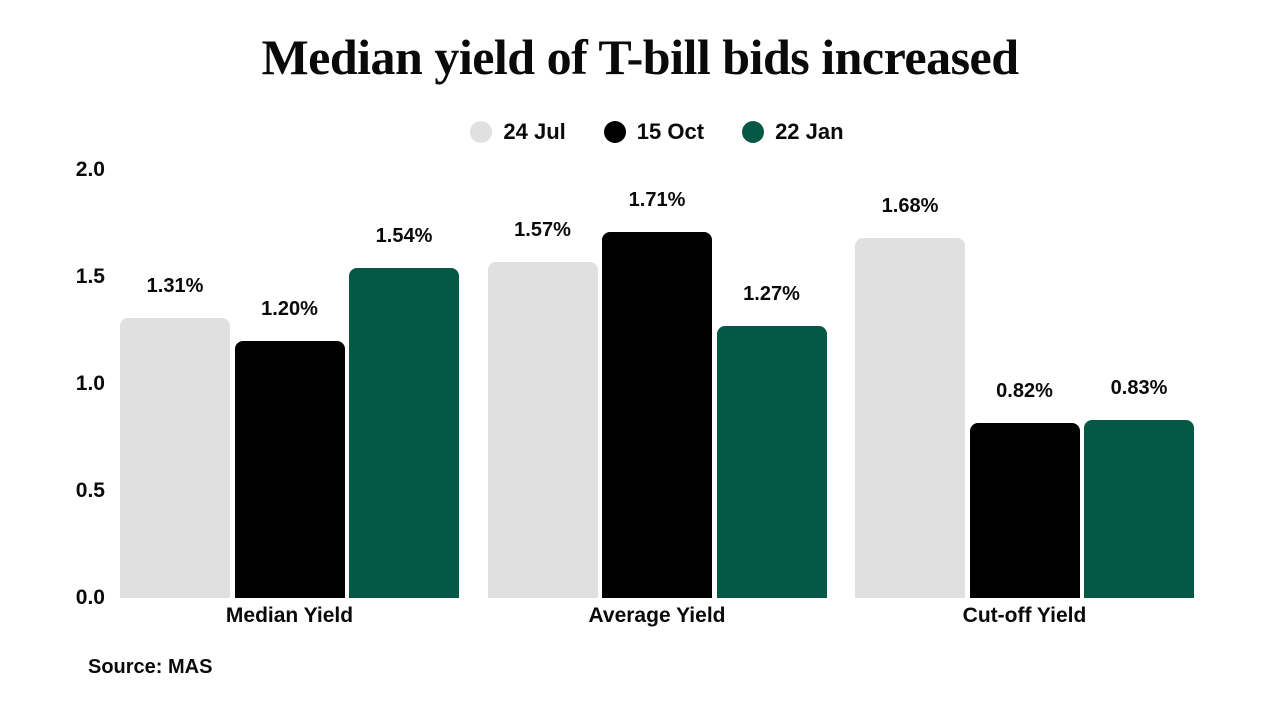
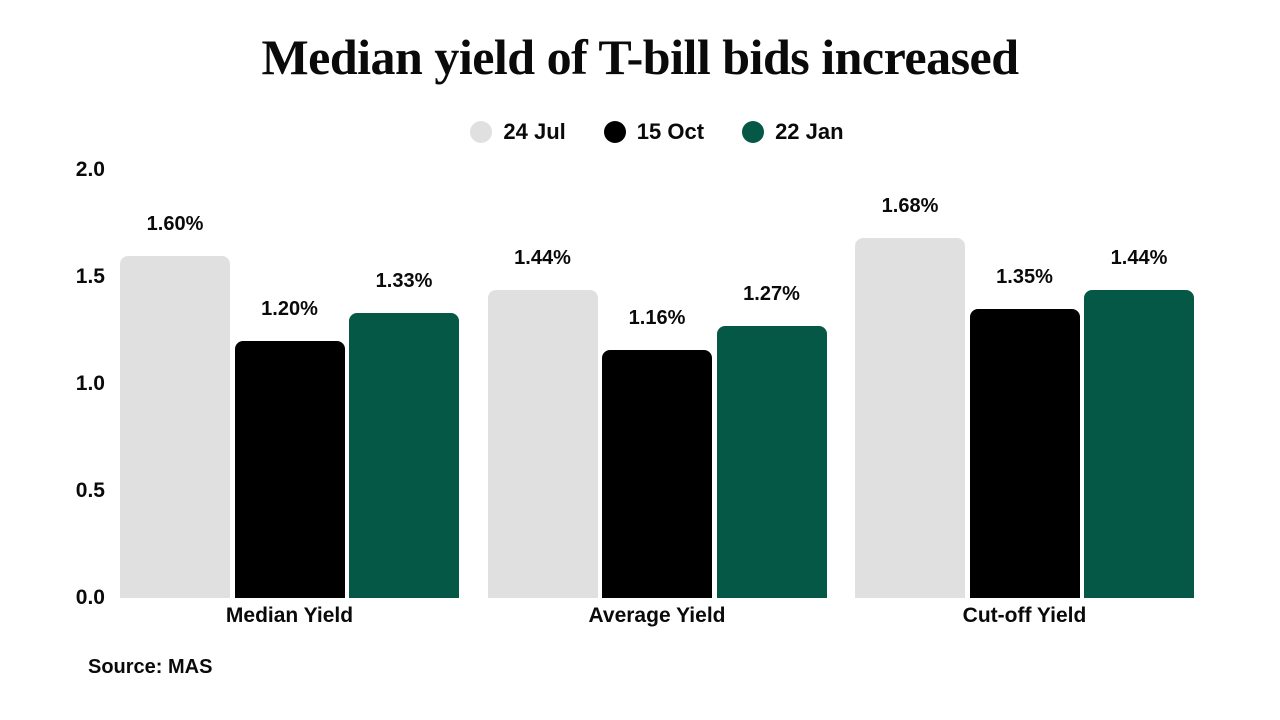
24 Jul/Median Yield: 1.31% -> 1.60%
22 Jan/Median Yield: 1.54% -> 1.33%
24 Jul/Average Yield: 1.57% -> 1.44%
15 Oct/Average Yield: 1.71% -> 1.16%
15 Oct/Cut-off Yield: 0.82% -> 1.35%
22 Jan/Cut-off Yield: 0.83% -> 1.44%
